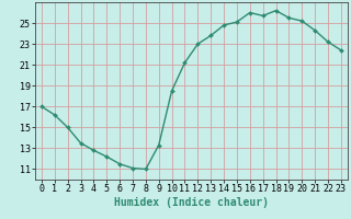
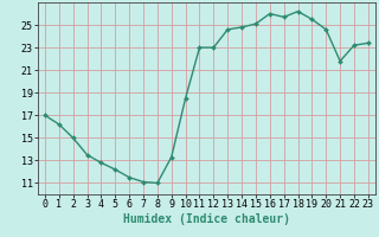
11: 21.2 -> 23.0
13: 23.8 -> 24.6
20: 25.2 -> 24.6
21: 24.3 -> 21.8
23: 22.4 -> 23.4
